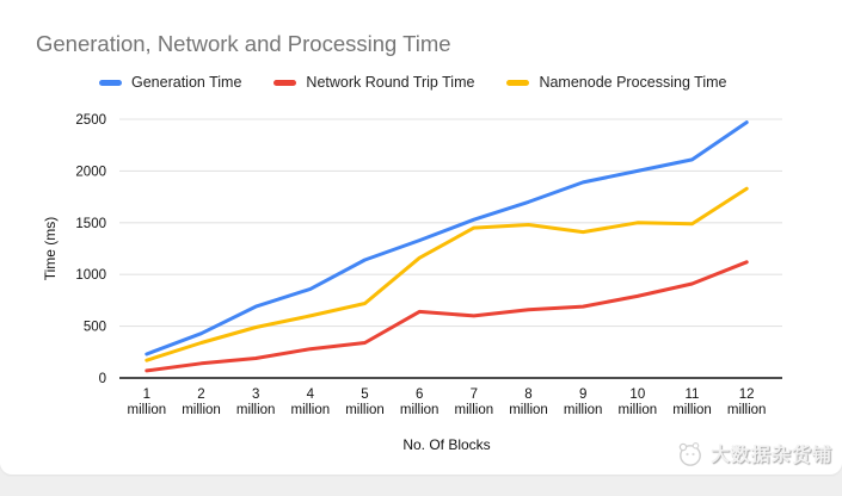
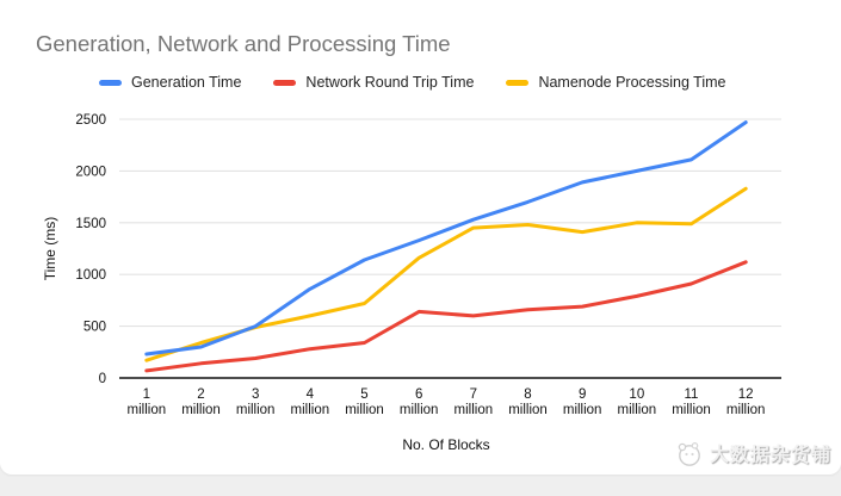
Generation Time/2 million: 400 -> 300
Generation Time/3 million: 700 -> 500
